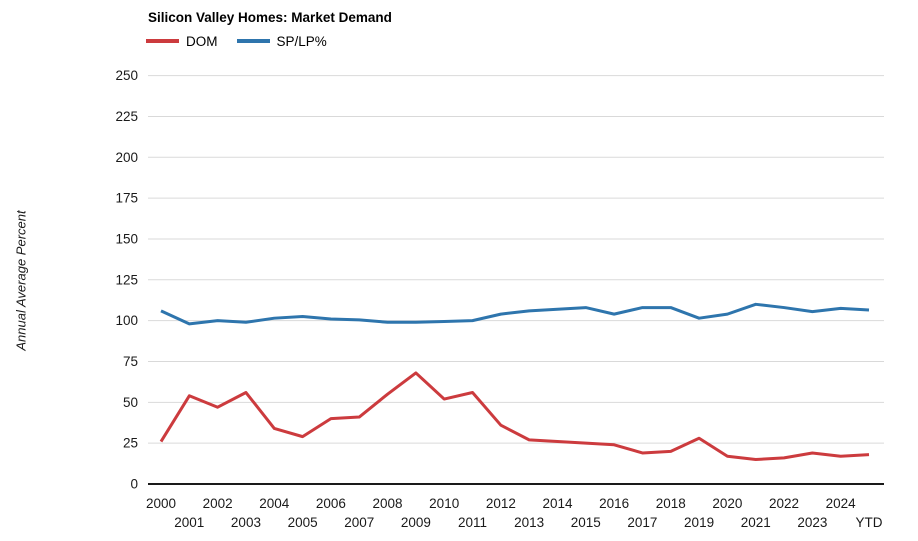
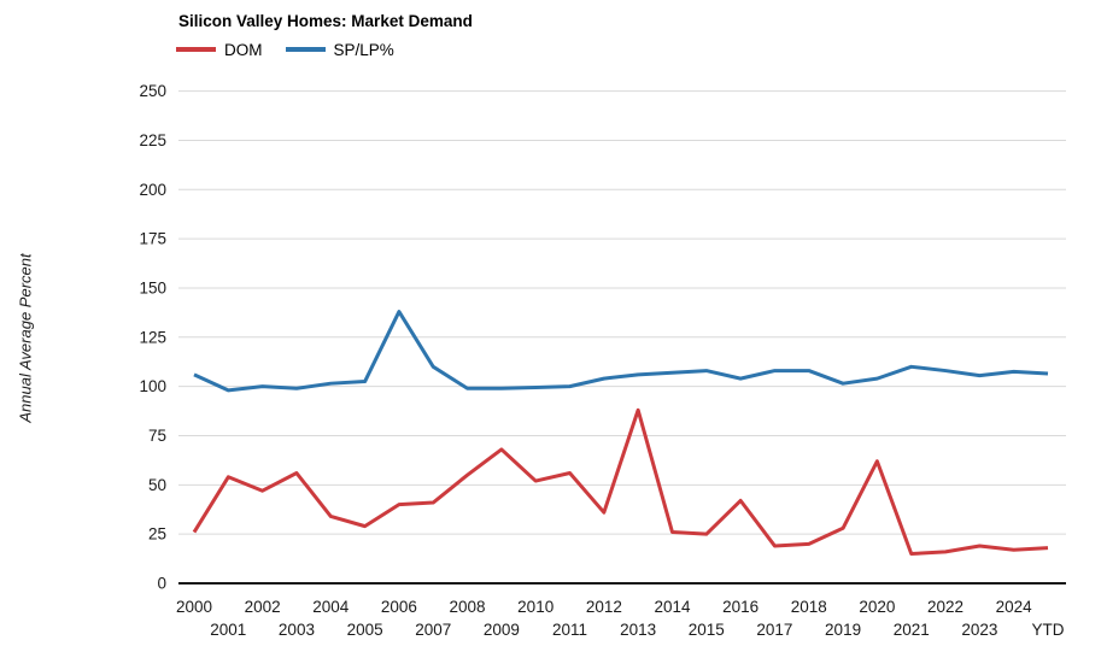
SP/LP%/2006: 101 -> 138
SP/LP%/2007: 100 -> 110
DOM/2013: 27 -> 88
DOM/2016: 24 -> 42
DOM/2020: 17 -> 62
